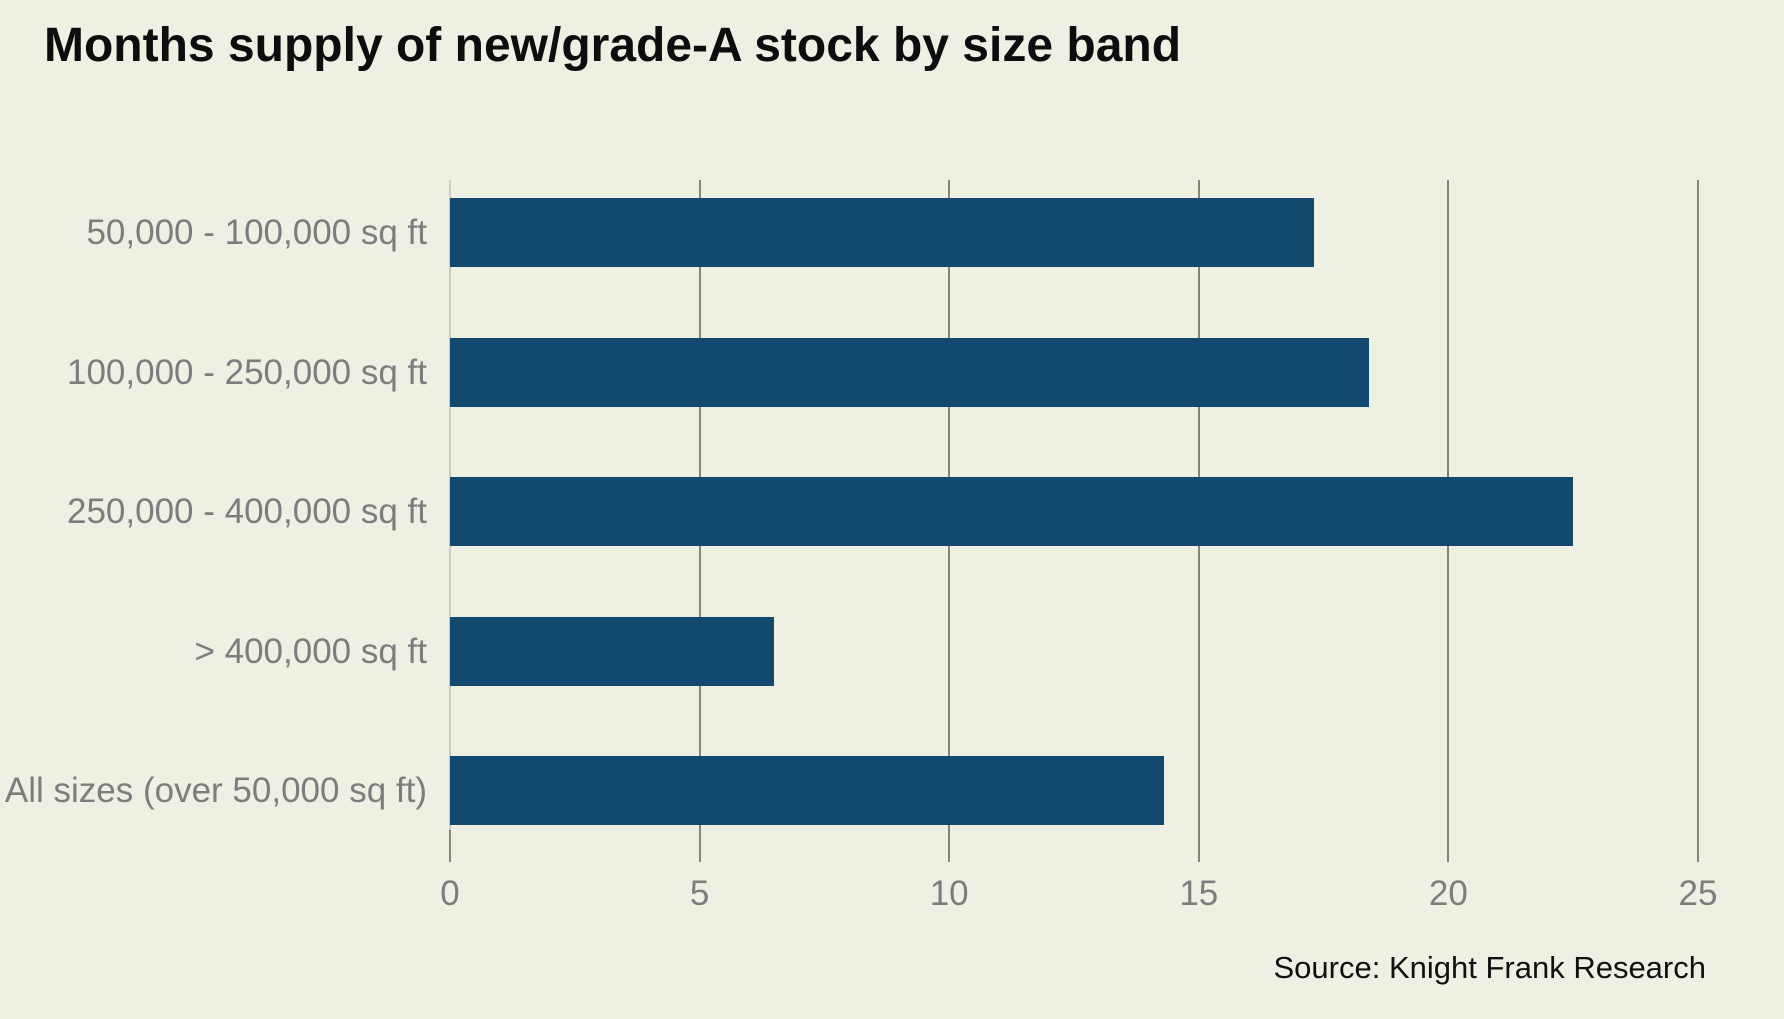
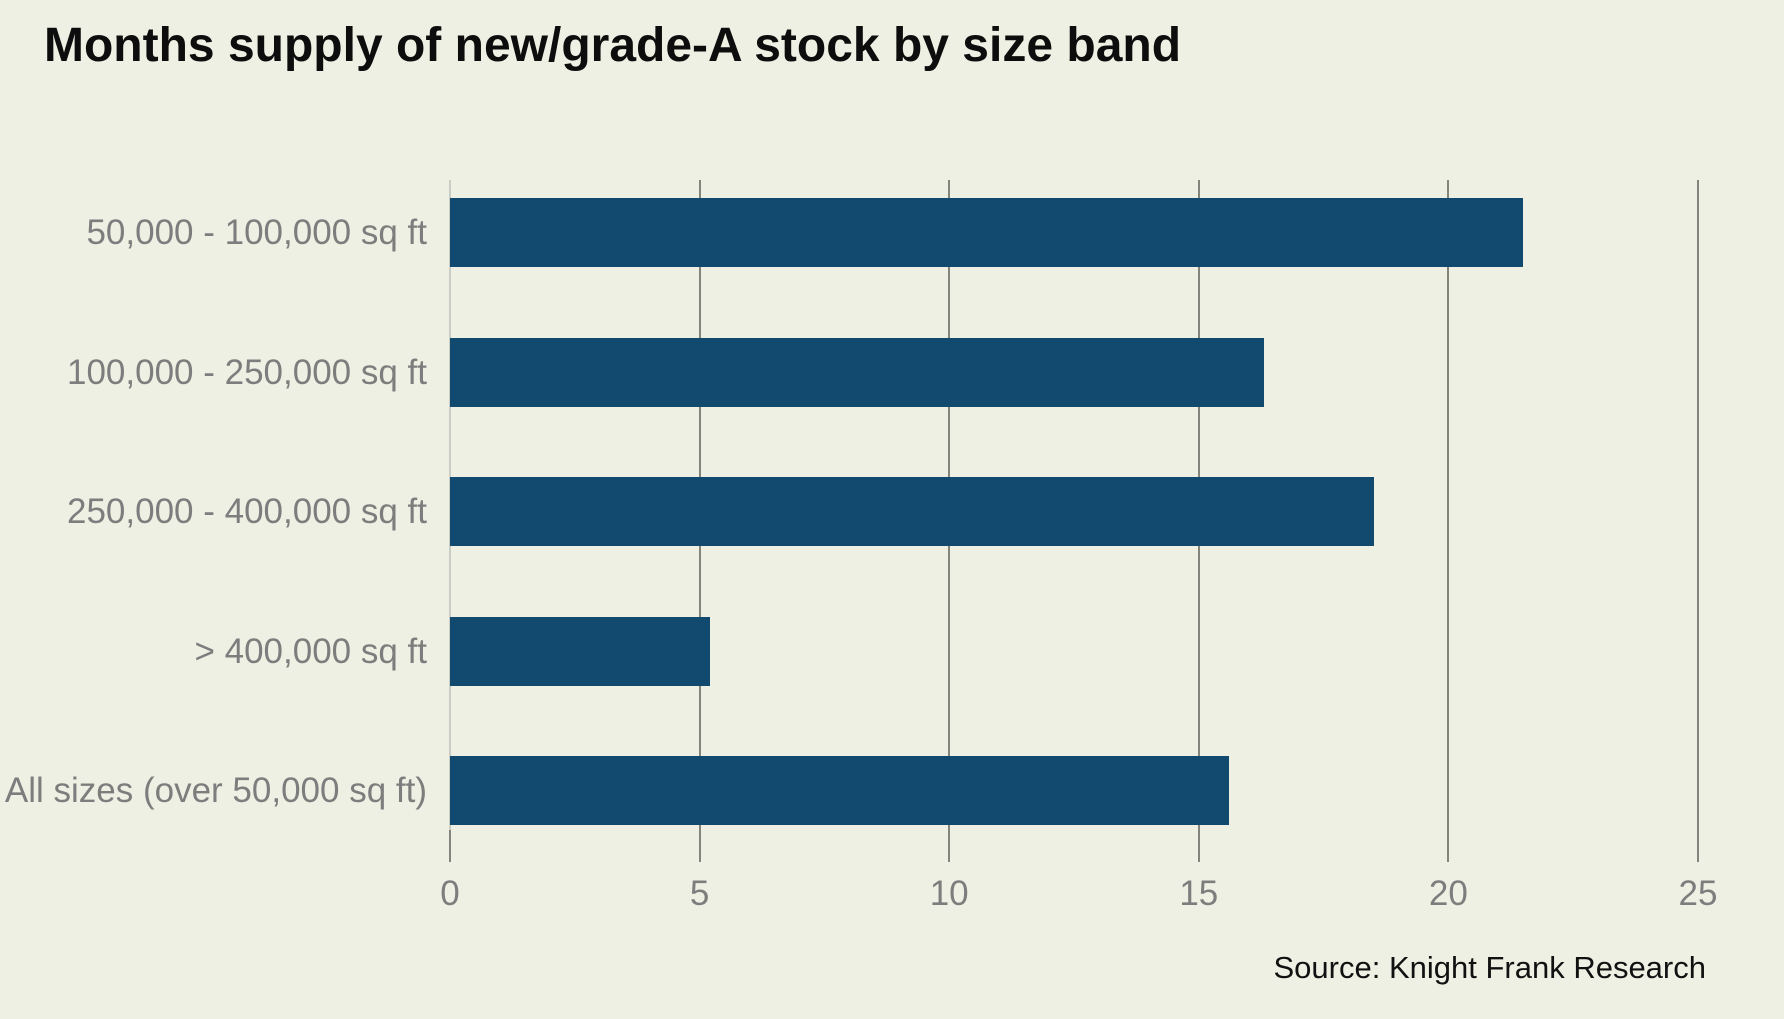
50,000 - 100,000 sq ft: 17.3 -> 21.5
100,000 - 250,000 sq ft: 18.4 -> 16.3
250,000 - 400,000 sq ft: 22.5 -> 18.5
> 400,000 sq ft: 6.5 -> 5.2
All sizes (over 50,000 sq ft): 14.3 -> 15.6
